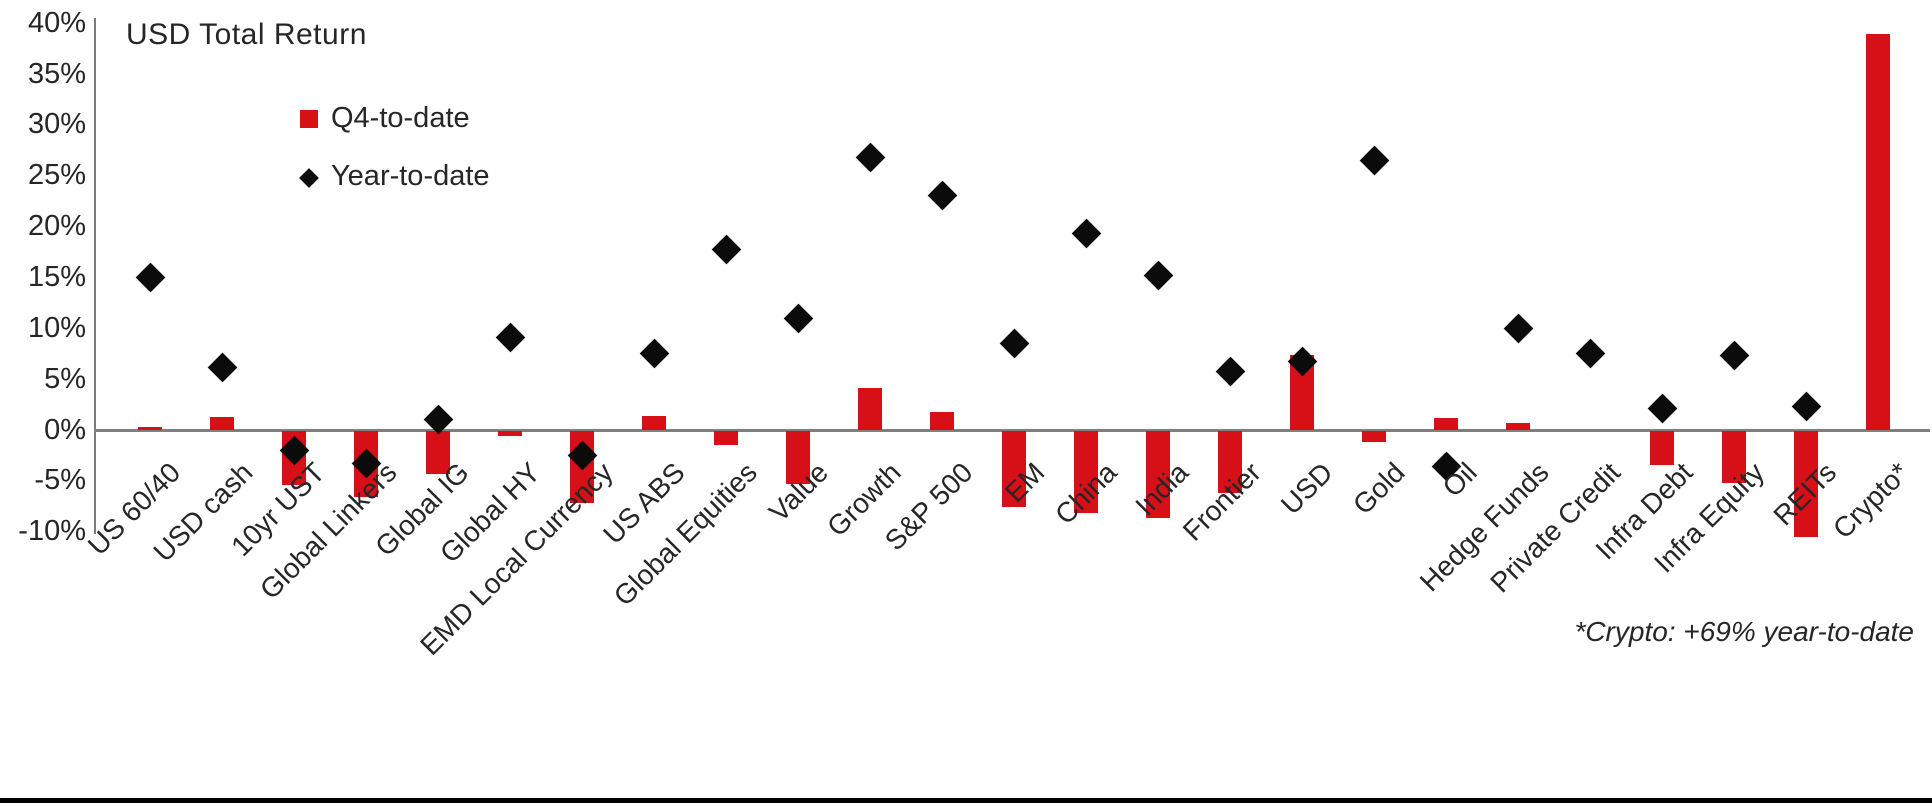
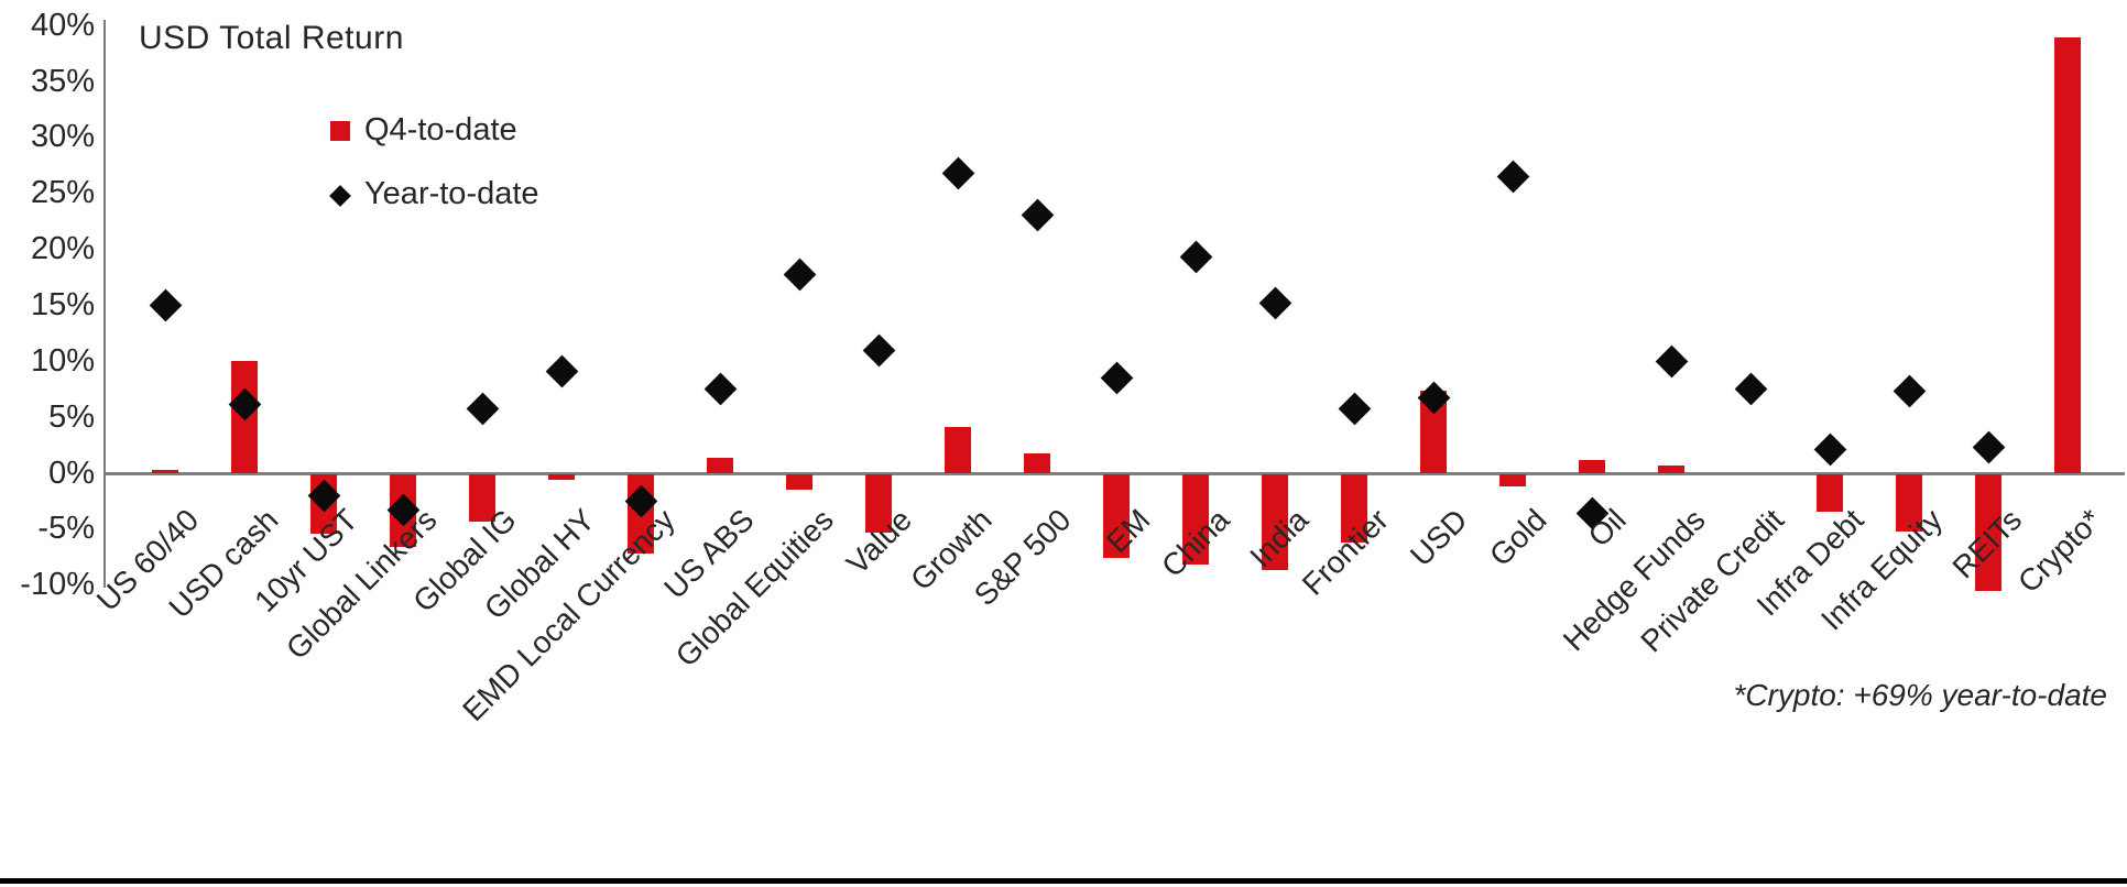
Q4-to-date/USD cash: 1.3% -> 10.1%
Year-to-date/Global IG: 1.1% -> 5.8%
